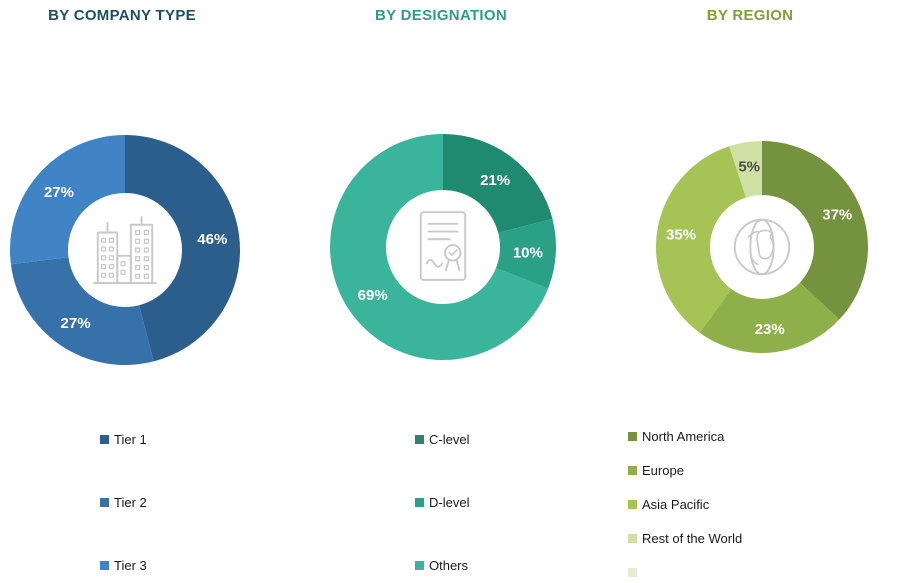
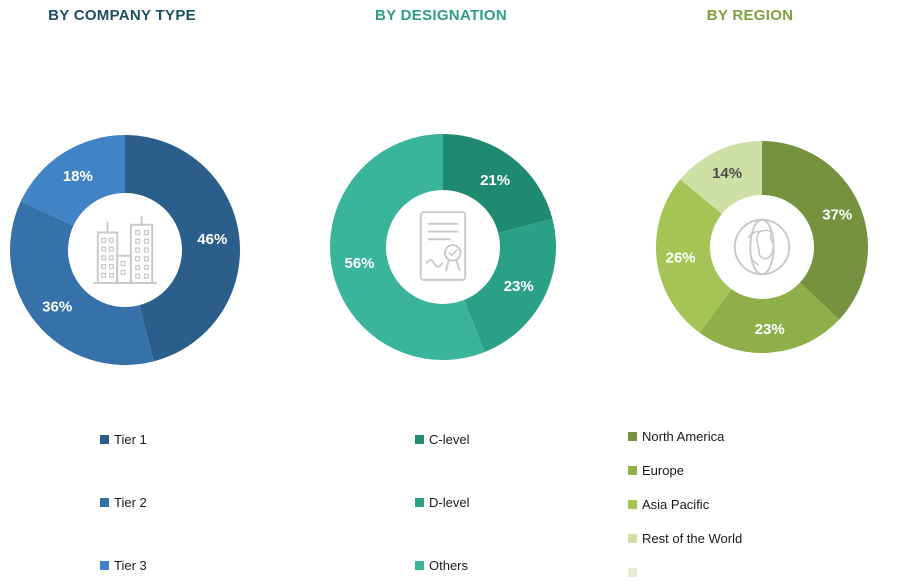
BY COMPANY TYPE/Tier 2: 27% -> 36%
BY COMPANY TYPE/Tier 3: 27% -> 18%
BY DESIGNATION/D-level: 10% -> 23%
BY DESIGNATION/Others: 69% -> 56%
BY REGION/Asia Pacific: 35% -> 26%
BY REGION/Rest of the World: 5% -> 14%
